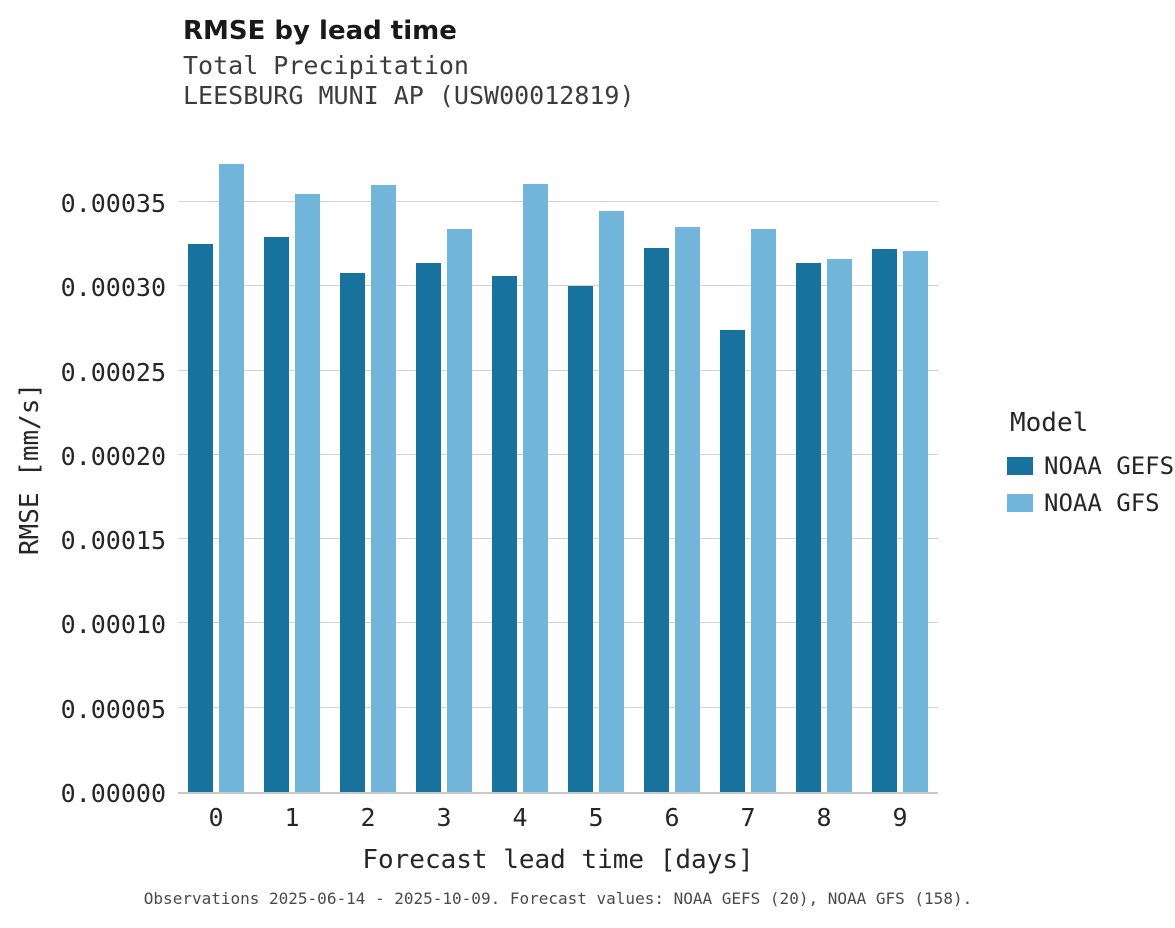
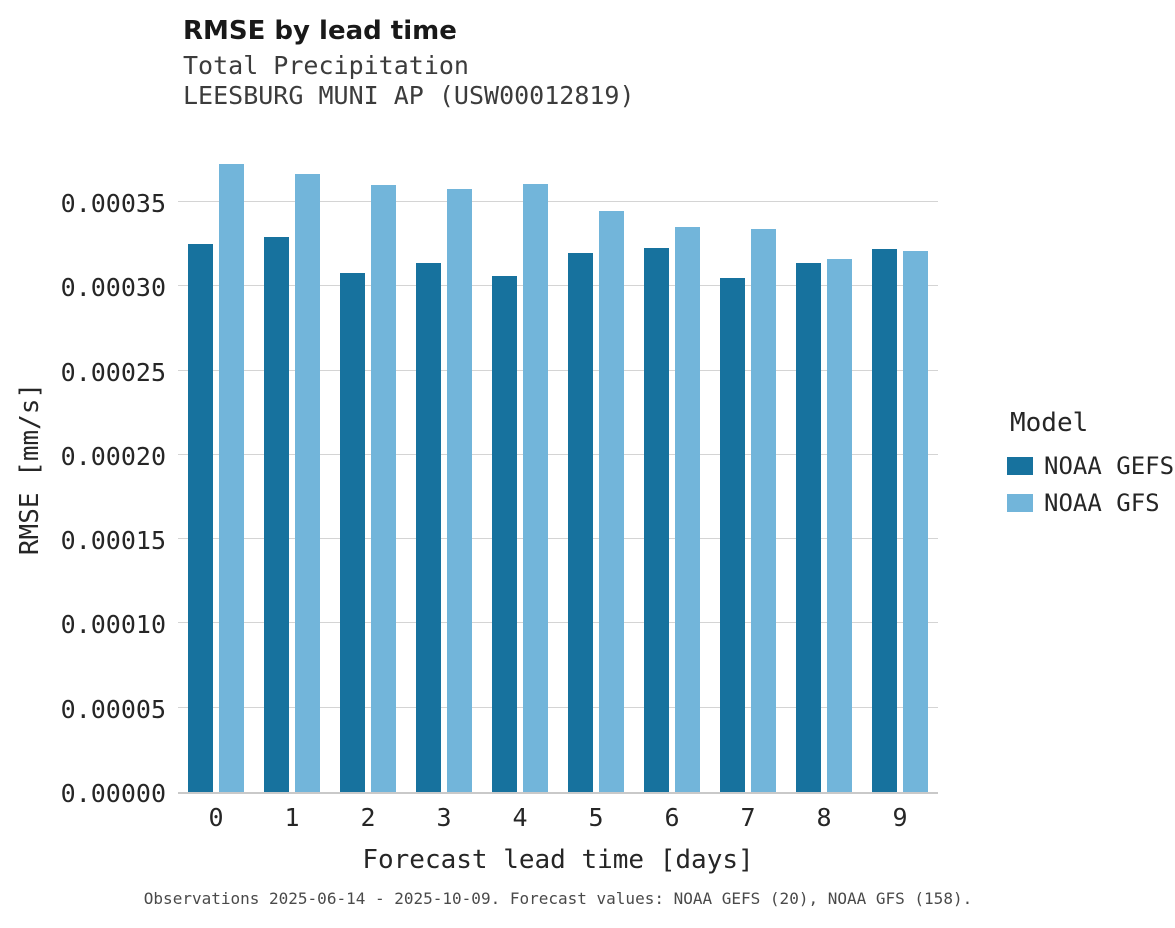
NOAA GFS/1: 0.000356 -> 0.000368
NOAA GFS/3: 0.000335 -> 0.000359
NOAA GEFS/5: 0.000301 -> 0.000321
NOAA GEFS/7: 0.000275 -> 0.000306
